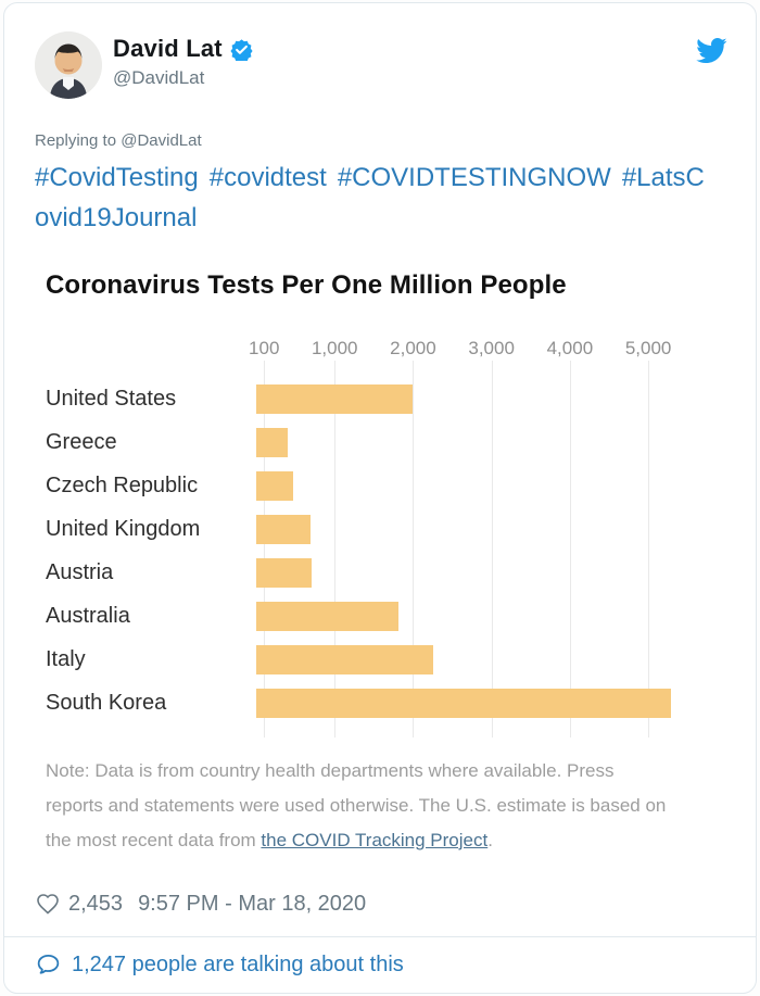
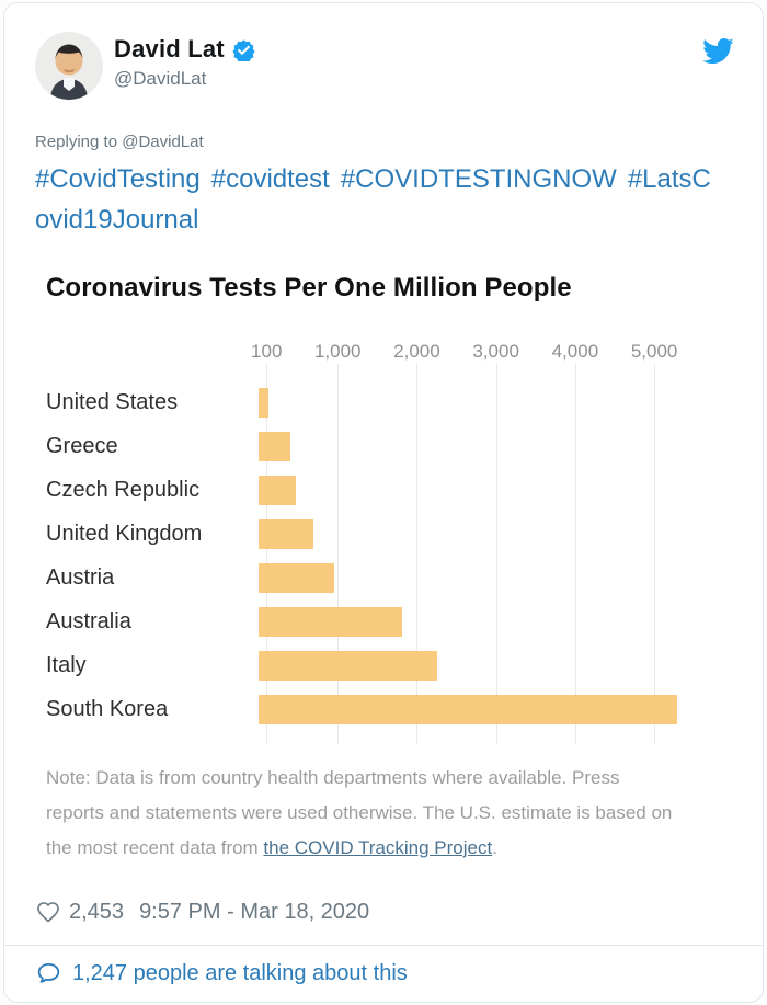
United States: 2000 -> 100
Austria: 700 -> 1000
